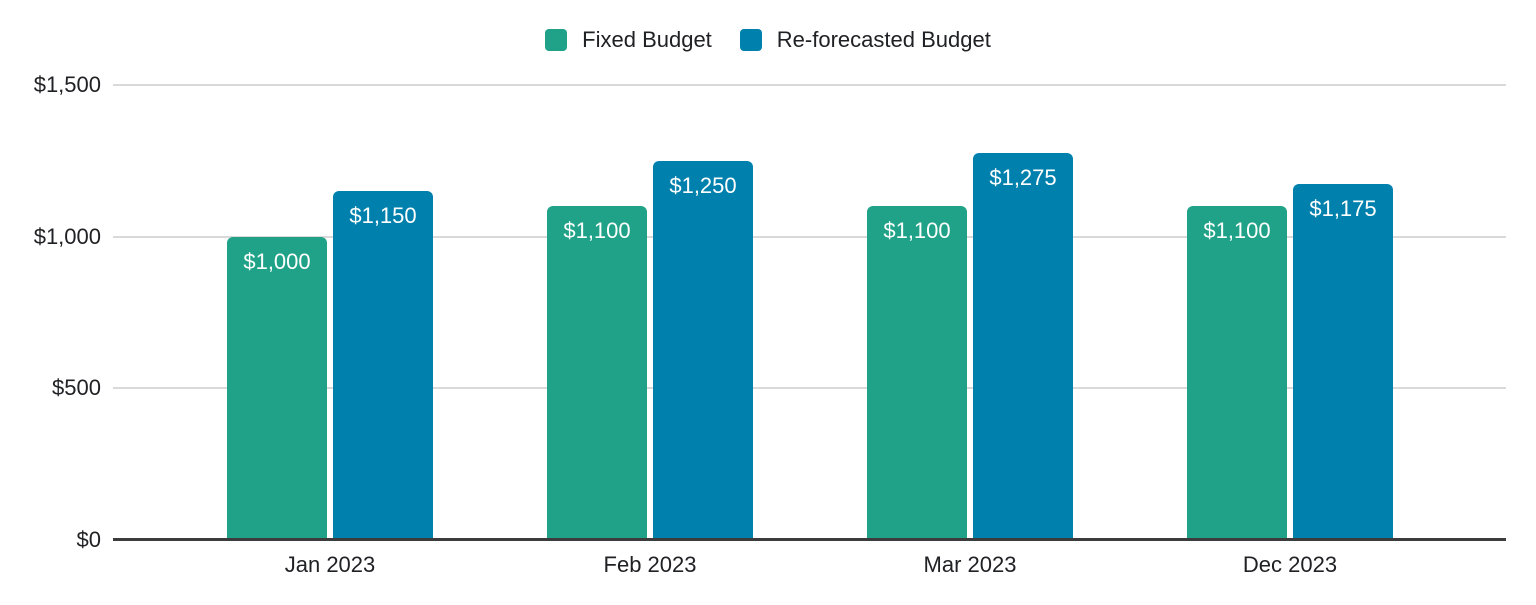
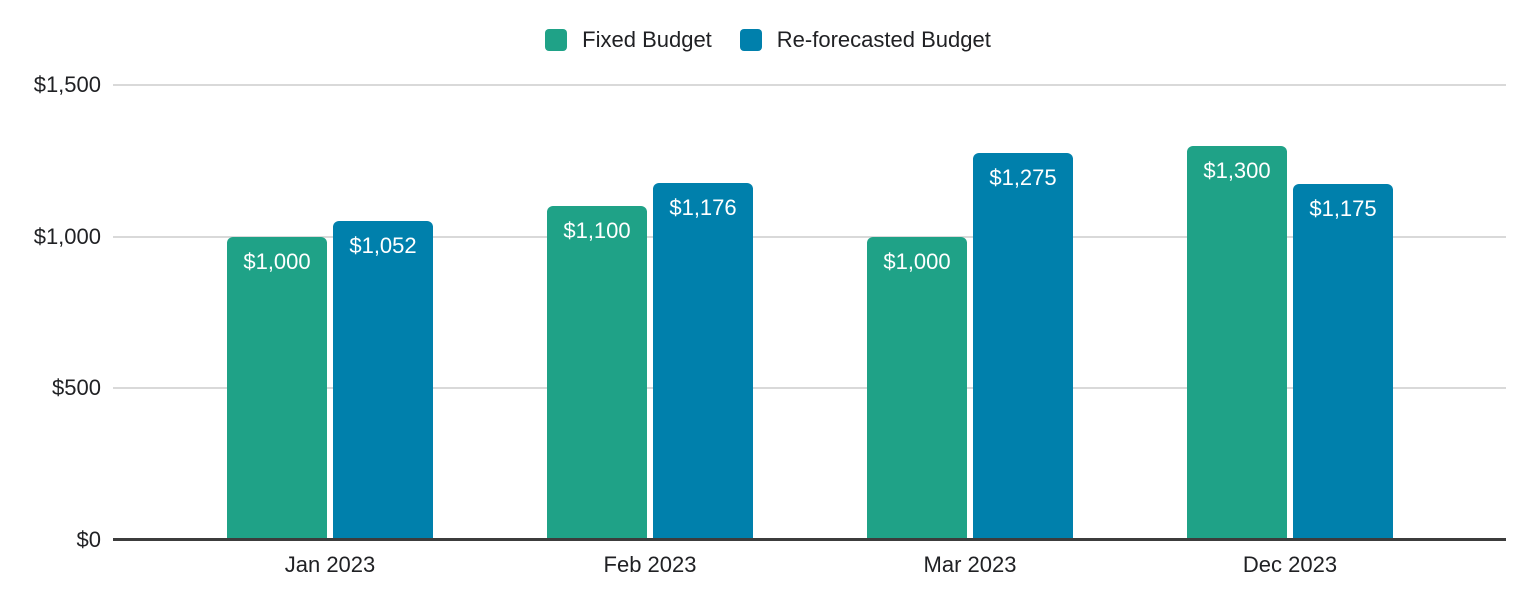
Re-forecasted Budget/Jan 2023: $1,150 -> $1,052
Re-forecasted Budget/Feb 2023: $1,250 -> $1,176
Fixed Budget/Mar 2023: $1,100 -> $1,000
Fixed Budget/Dec 2023: $1,100 -> $1,300
